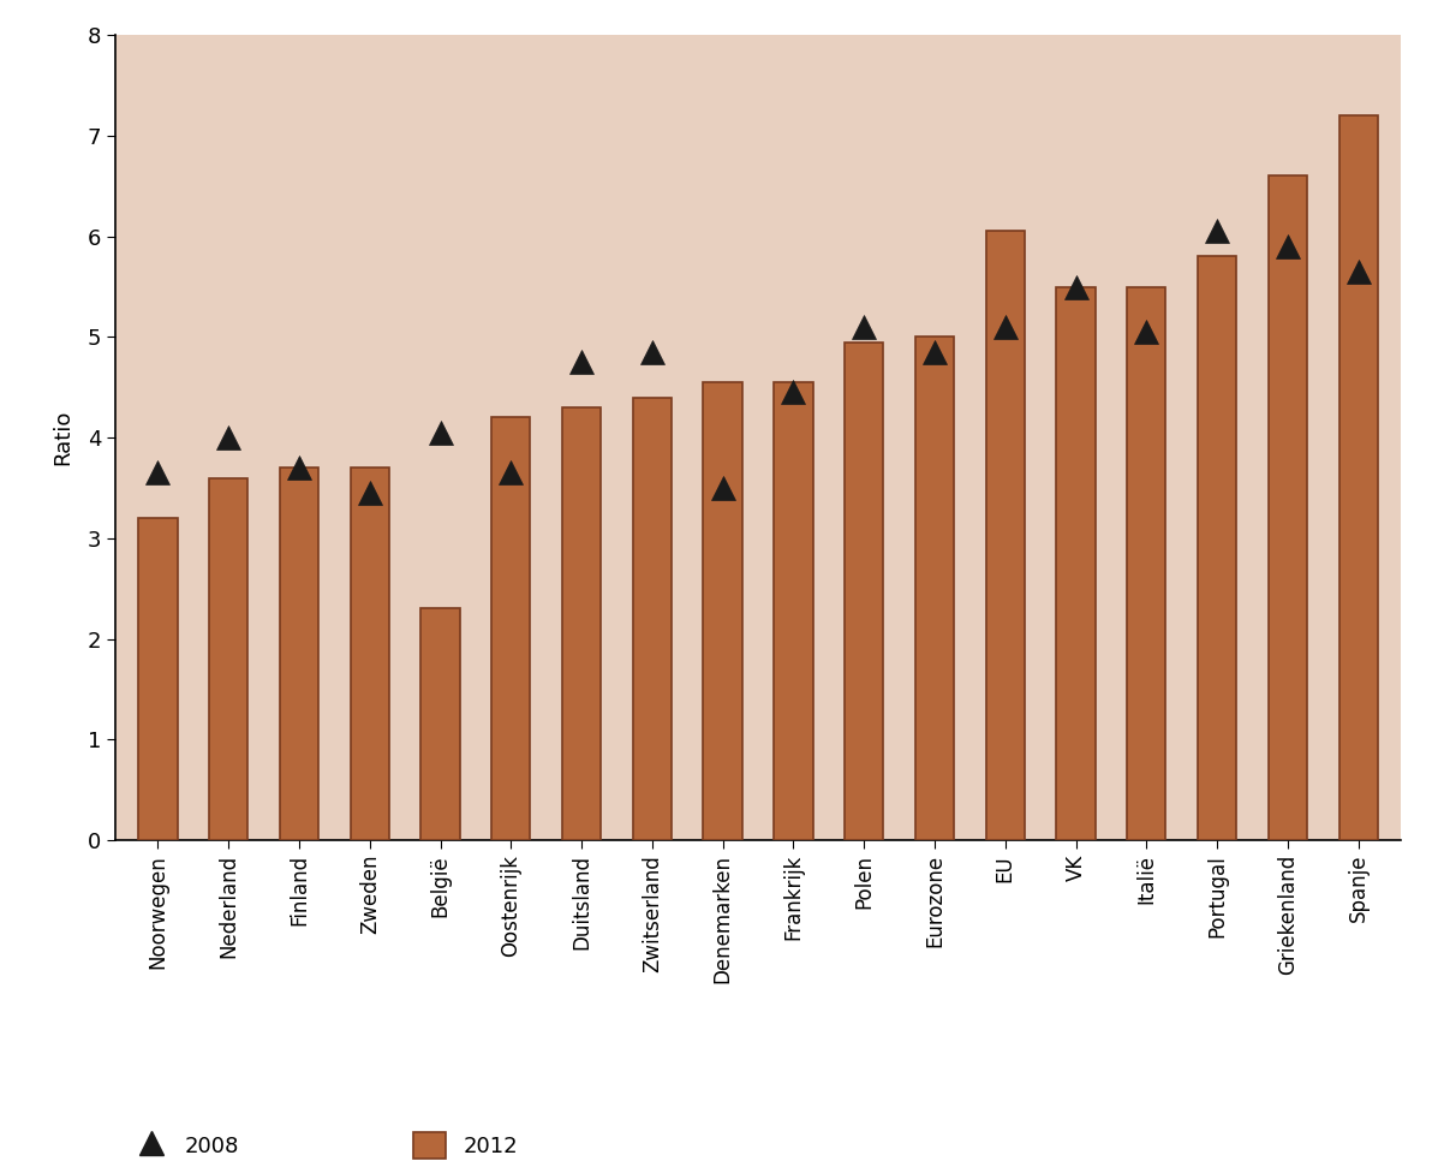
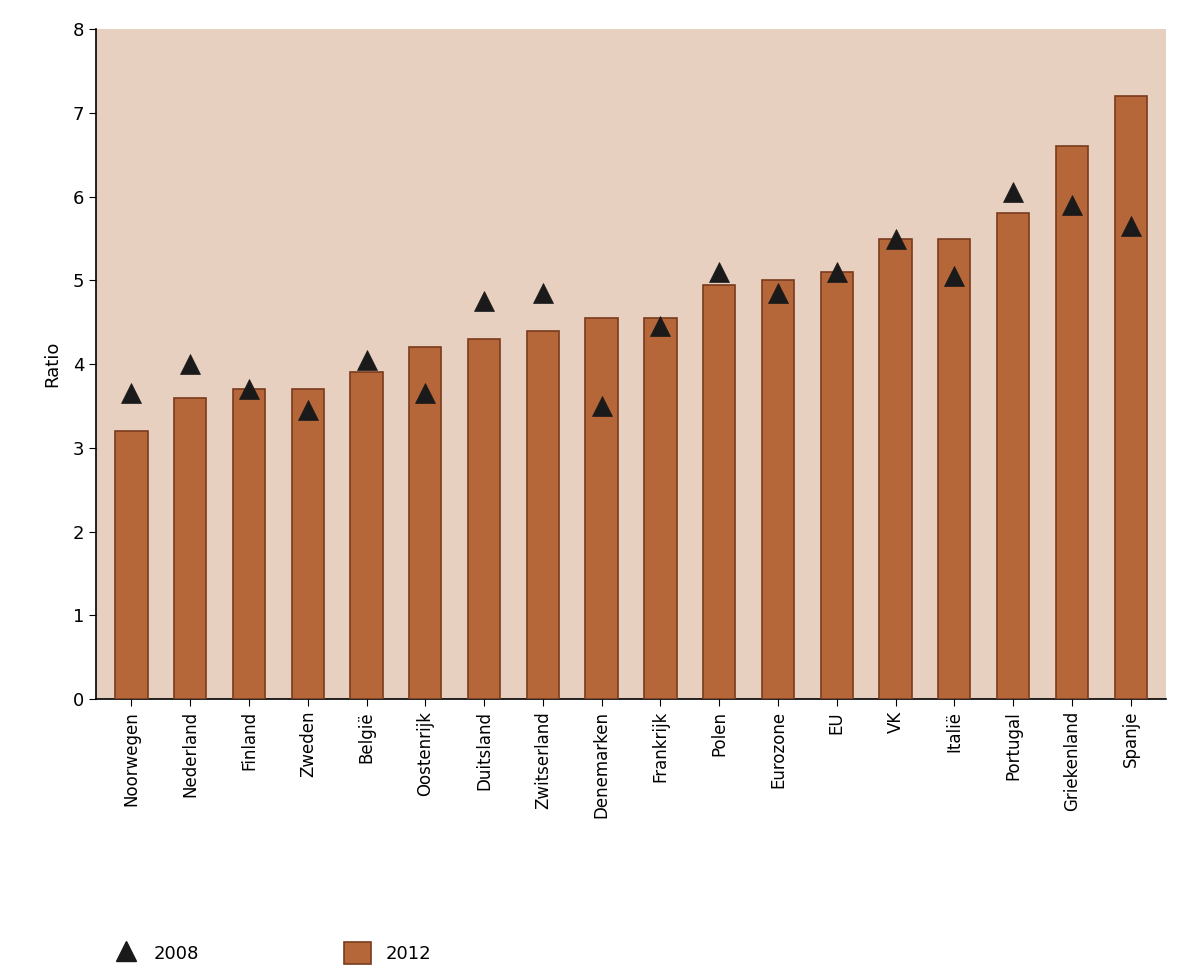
België: 2.30 -> 3.90
EU: 6.06 -> 5.10
